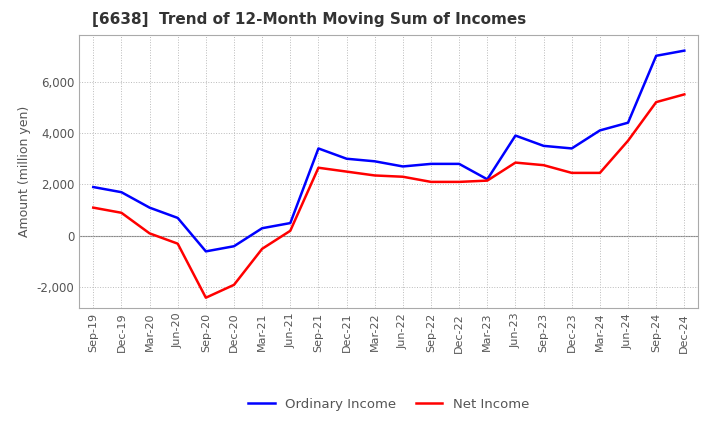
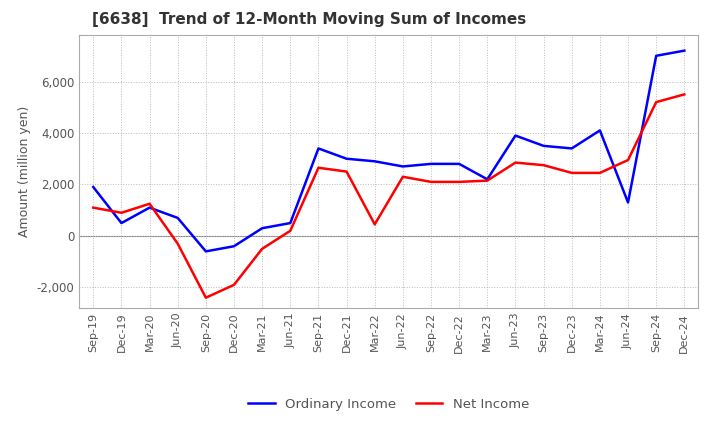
Ordinary Income/Dec-19: 1,700 -> 500
Net Income/Mar-20: 100 -> 1,250
Net Income/Mar-22: 2,350 -> 450
Ordinary Income/Jun-24: 4,400 -> 1,300
Net Income/Jun-24: 3,700 -> 2,950
